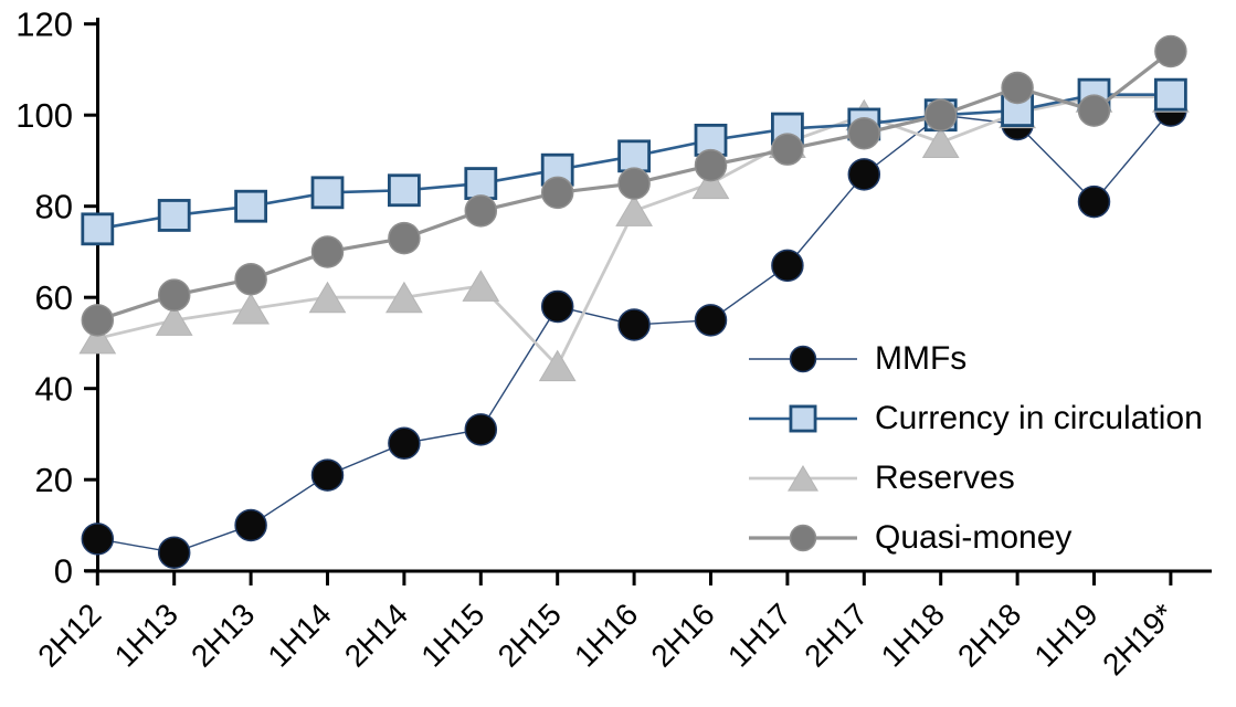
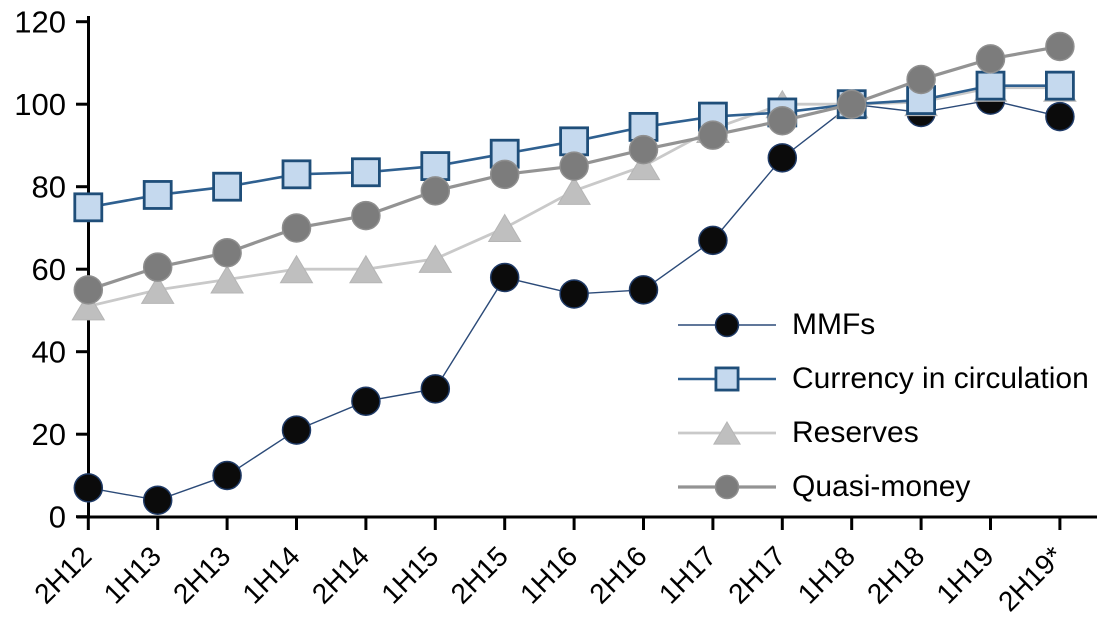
Reserves/2H15: 45 -> 70
Reserves/1H18: 94 -> 100
MMFs/1H19: 81 -> 101
Quasi-money/1H19: 101 -> 111
MMFs/2H19*: 101 -> 97
